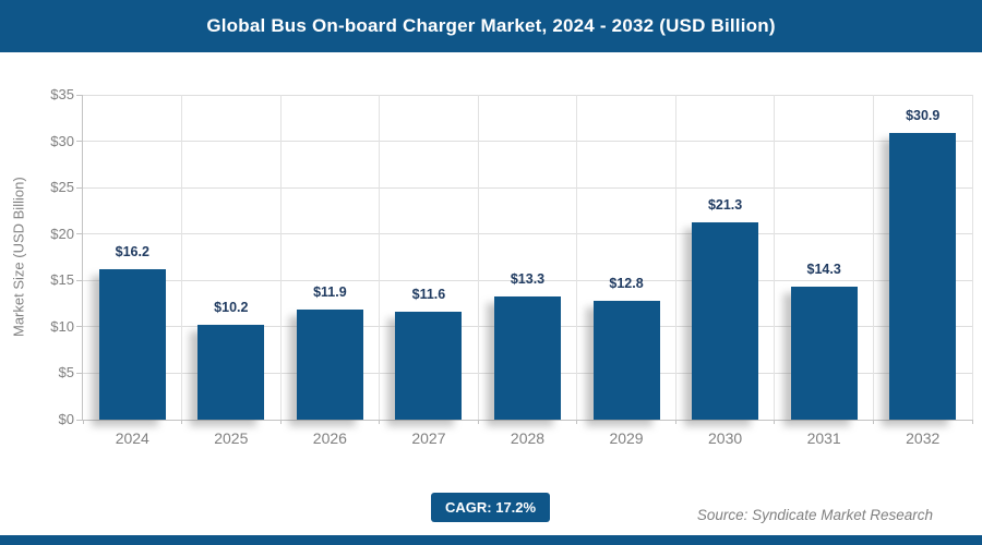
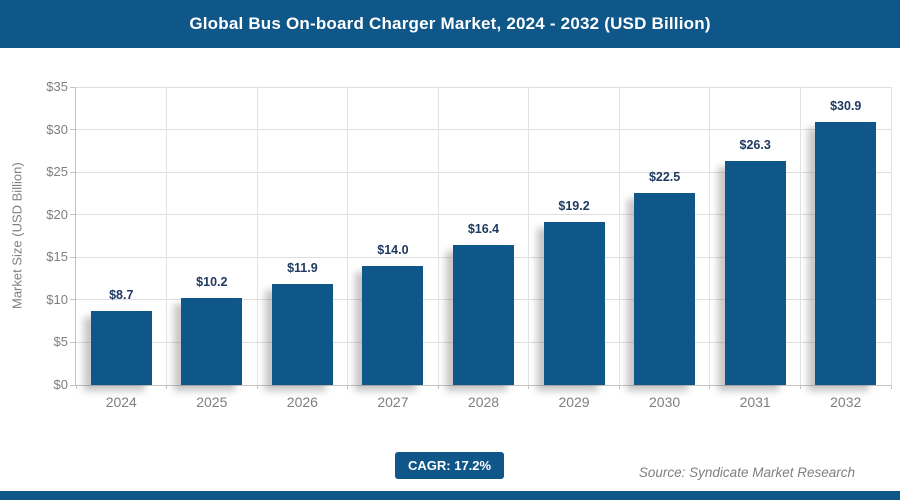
2024: $16.2 -> $8.7
2027: $11.6 -> $14.0
2028: $13.3 -> $16.4
2029: $12.8 -> $19.2
2030: $21.3 -> $22.5
2031: $14.3 -> $26.3
